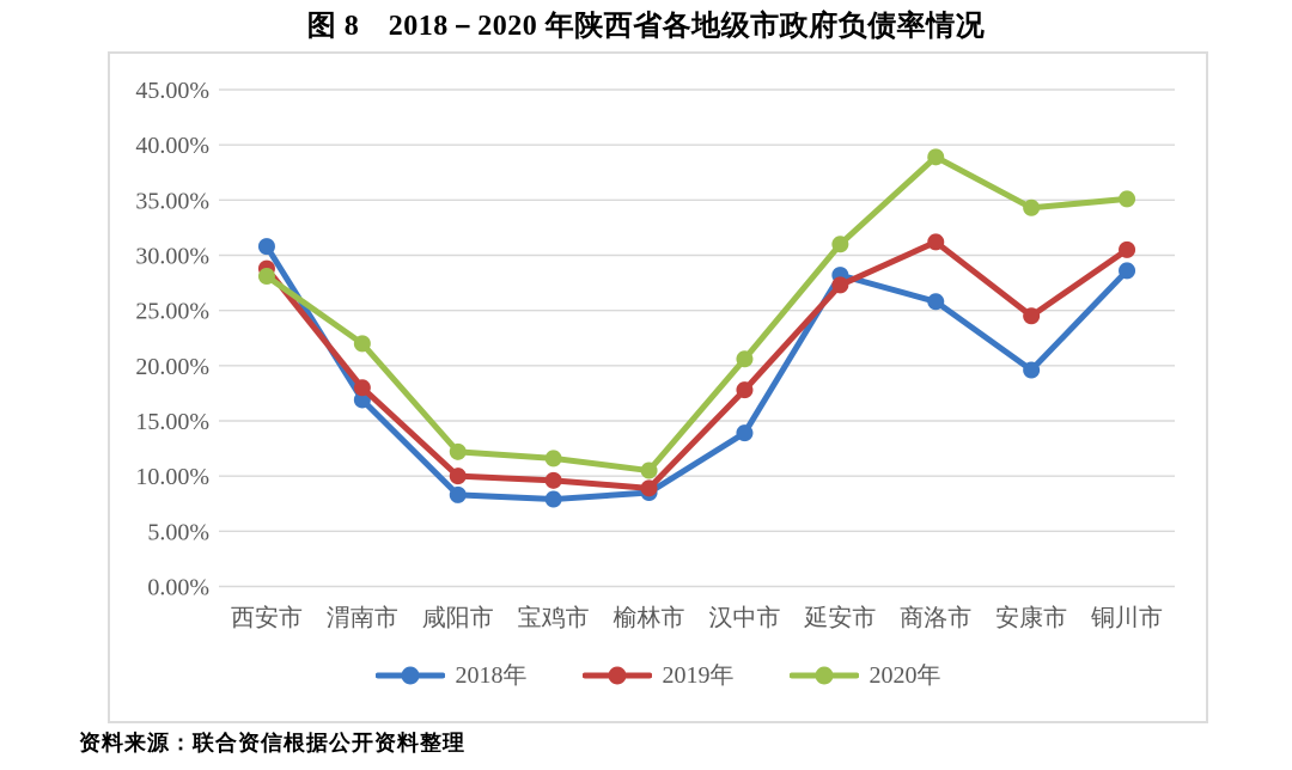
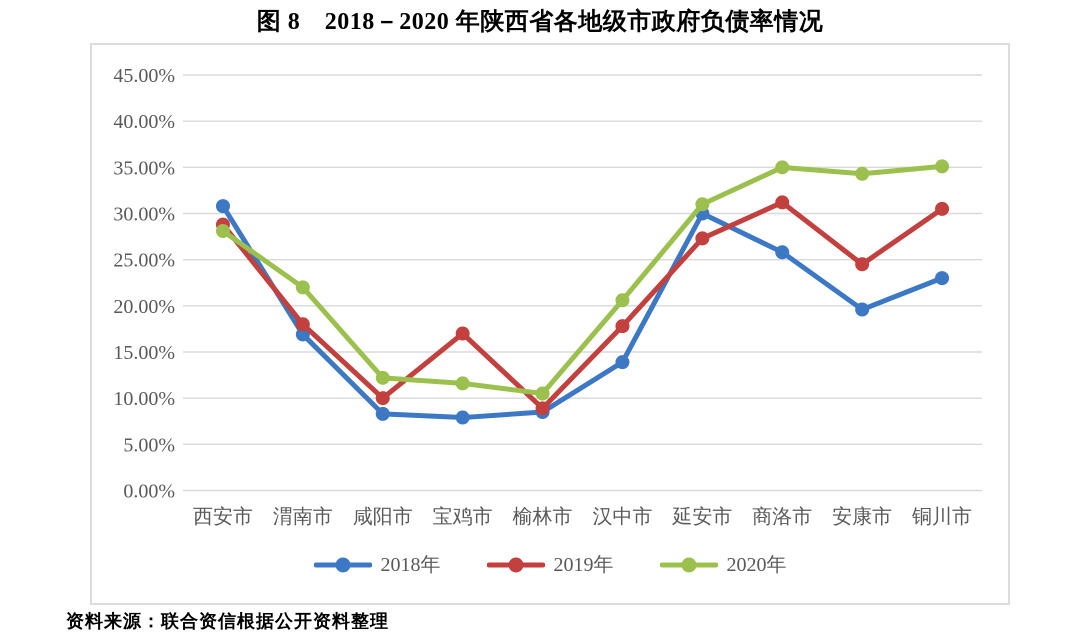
2019年/宝鸡市: 10% -> 17%
2018年/延安市: 28% -> 30%
2020年/商洛市: 39% -> 35%
2018年/铜川市: 29% -> 23%
